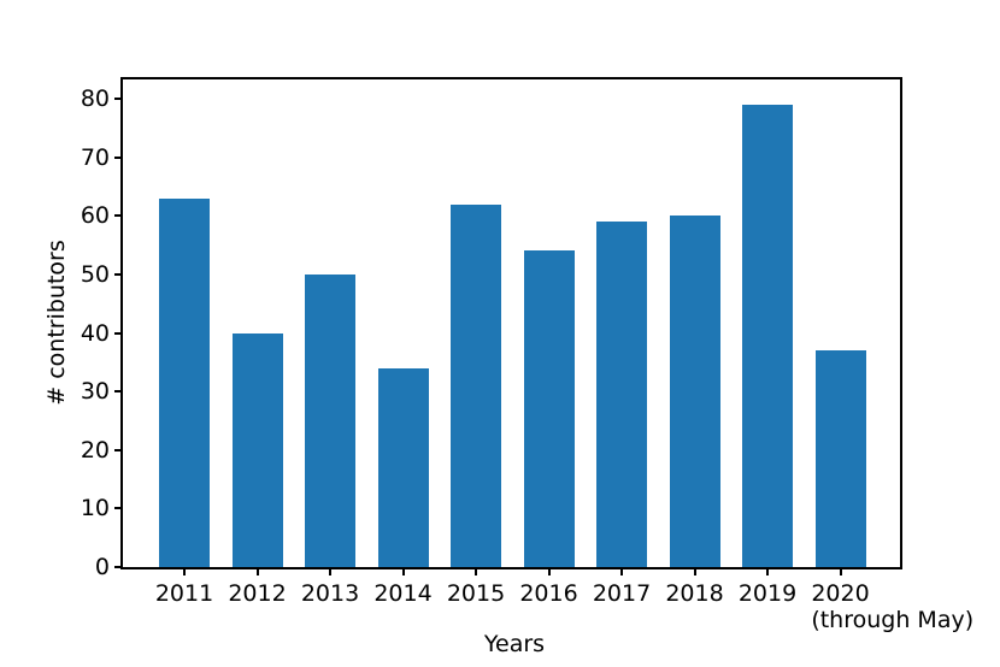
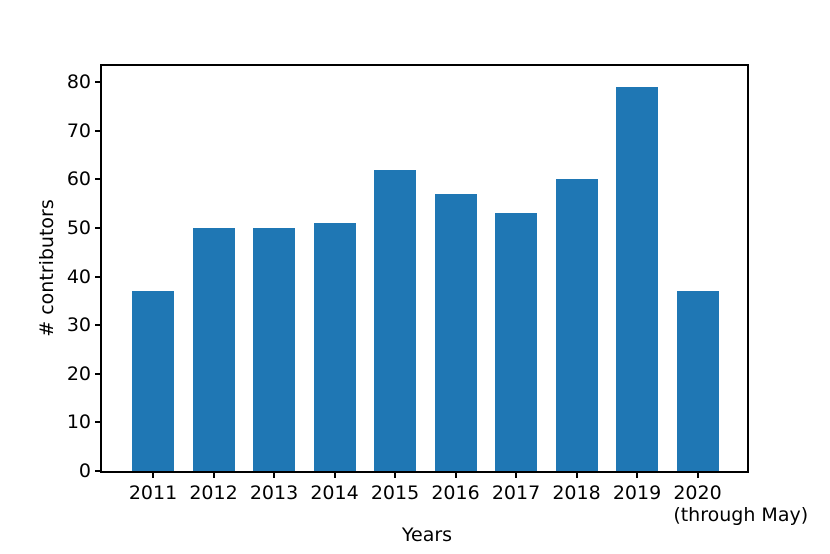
2011: 63 -> 37
2012: 40 -> 50
2014: 34 -> 51
2016: 54 -> 57
2017: 59 -> 53
